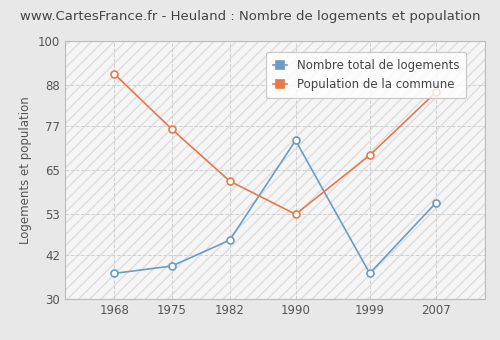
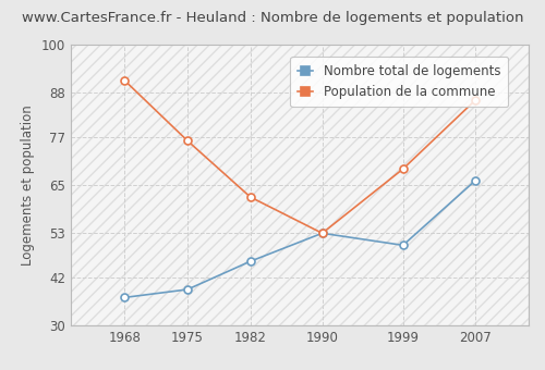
Nombre total de logements/1990: 73 -> 53
Nombre total de logements/1999: 37 -> 50
Nombre total de logements/2007: 56 -> 66
